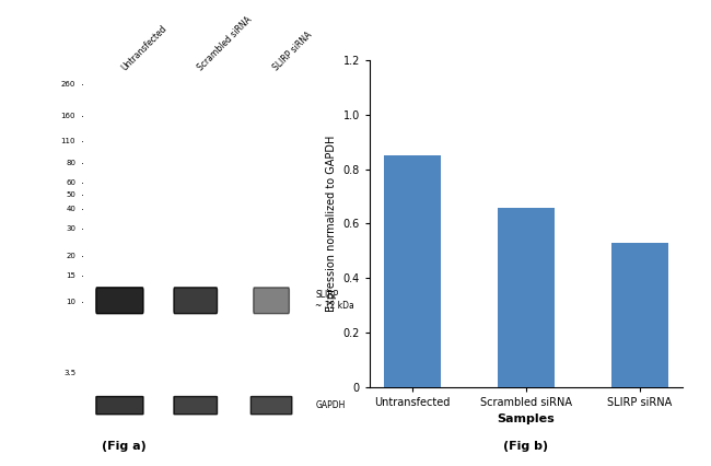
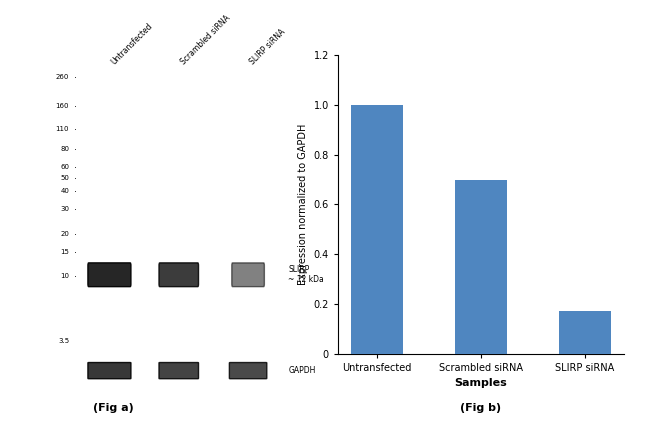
Untransfected: 0.85 -> 1.00
Scrambled siRNA: 0.66 -> 0.70
SLIRP siRNA: 0.53 -> 0.17
